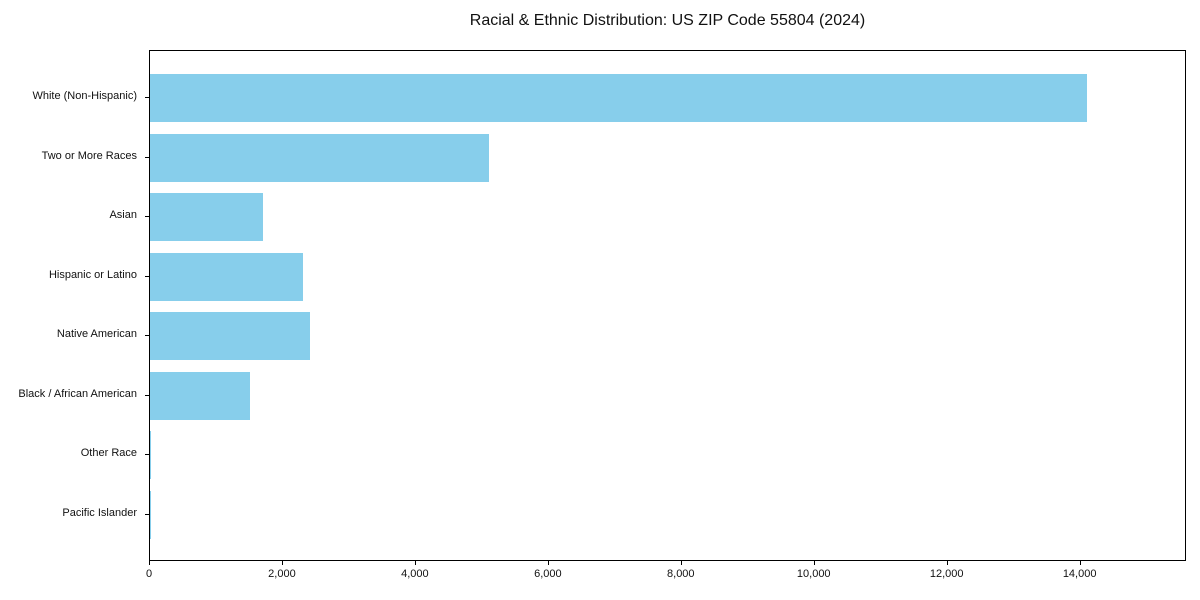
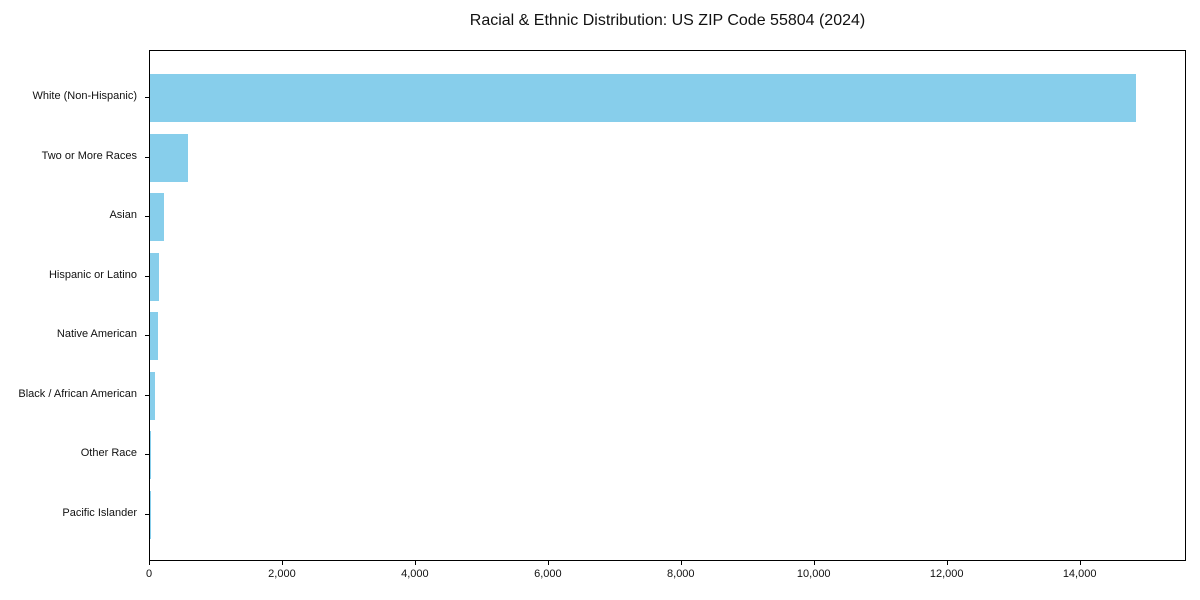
White (Non-Hispanic): 14100 -> 14800
Two or More Races: 5100 -> 600
Asian: 1700 -> 200
Hispanic or Latino: 2300 -> 100
Native American: 2400 -> 100
Black / African American: 1500 -> 100
